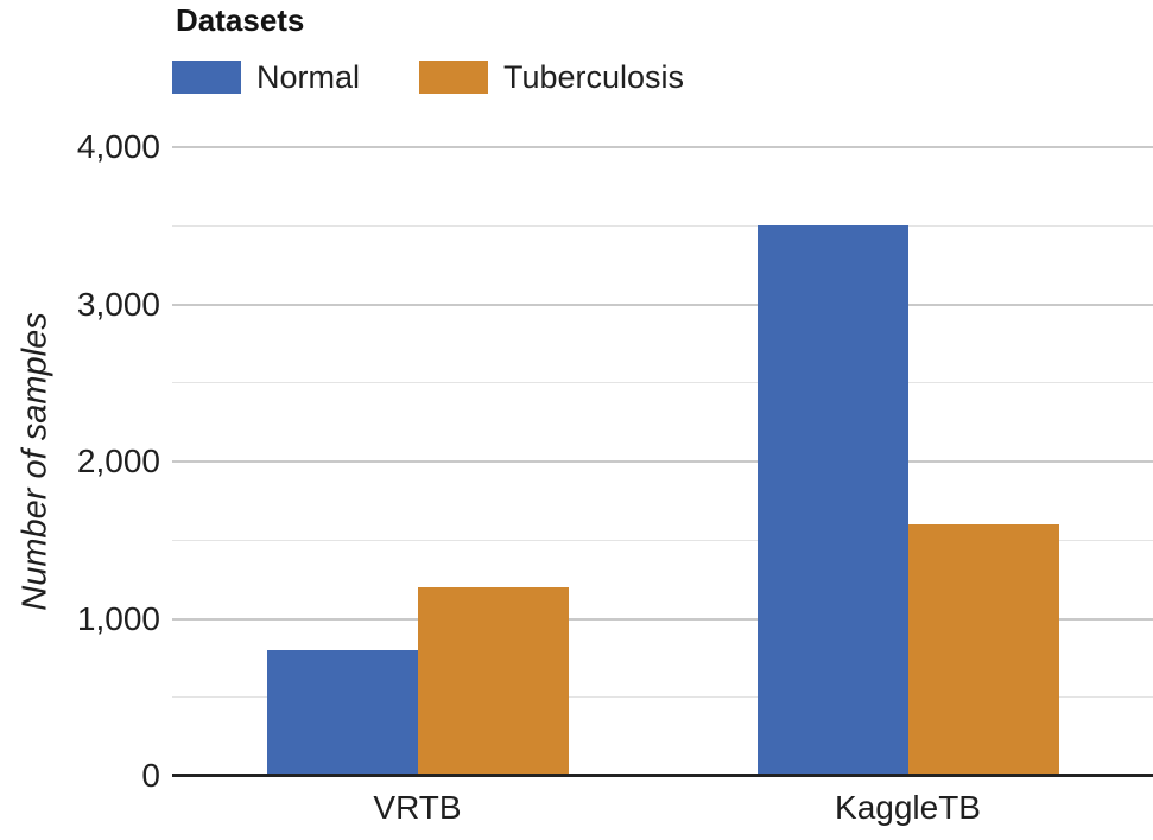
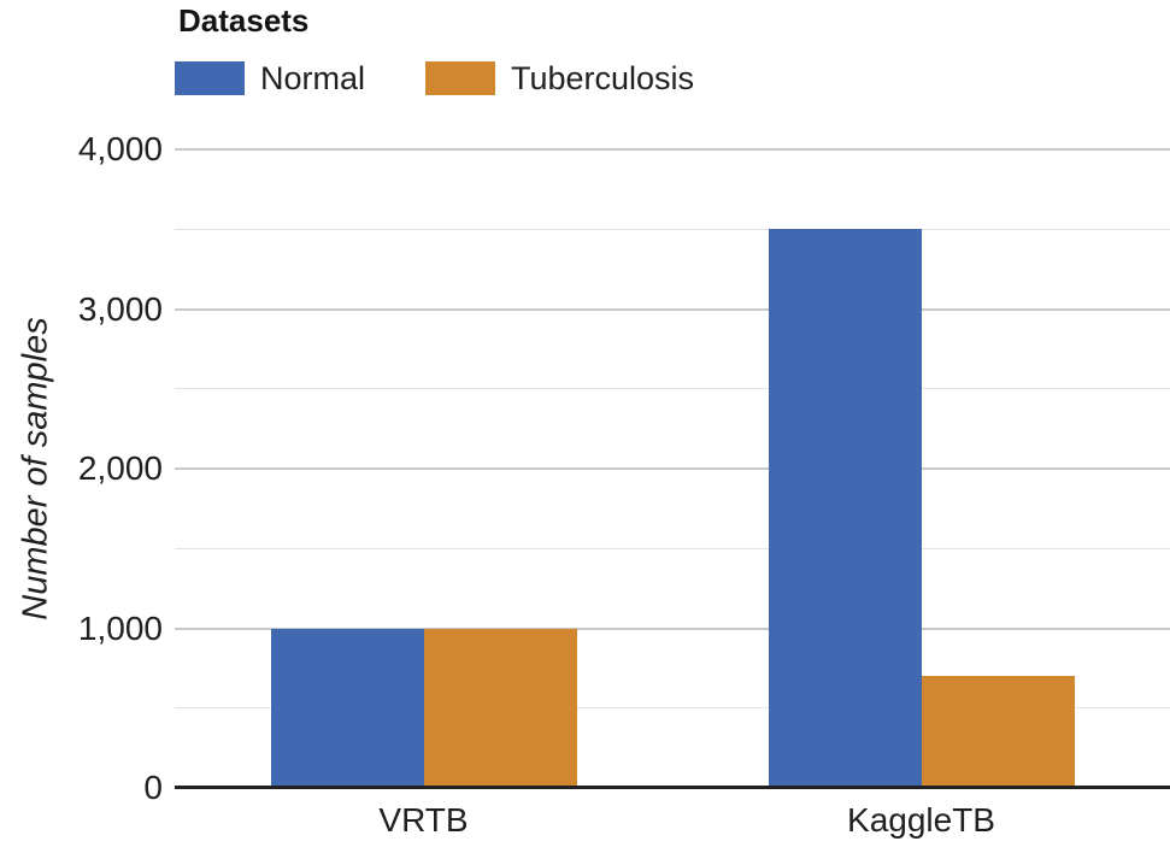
Normal/VRTB: 800 -> 1000
Tuberculosis/VRTB: 1200 -> 1000
Tuberculosis/KaggleTB: 1600 -> 700
